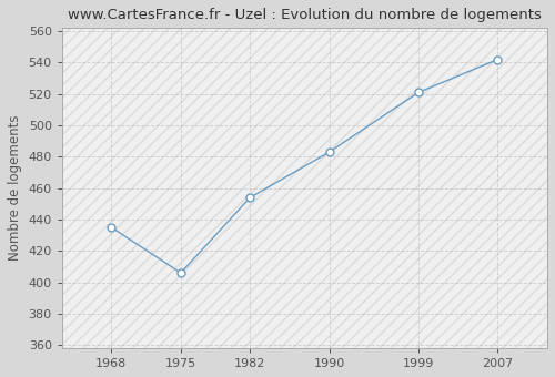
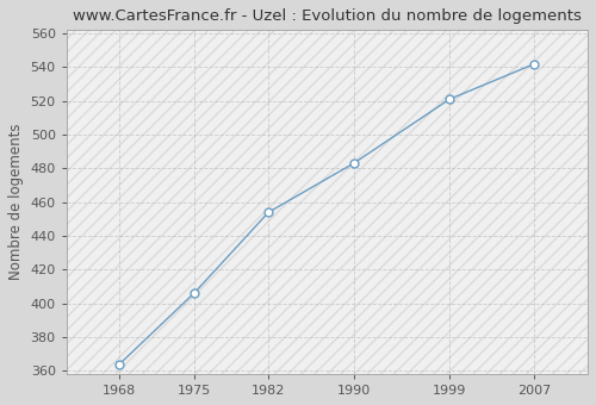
1968: 435 -> 364
